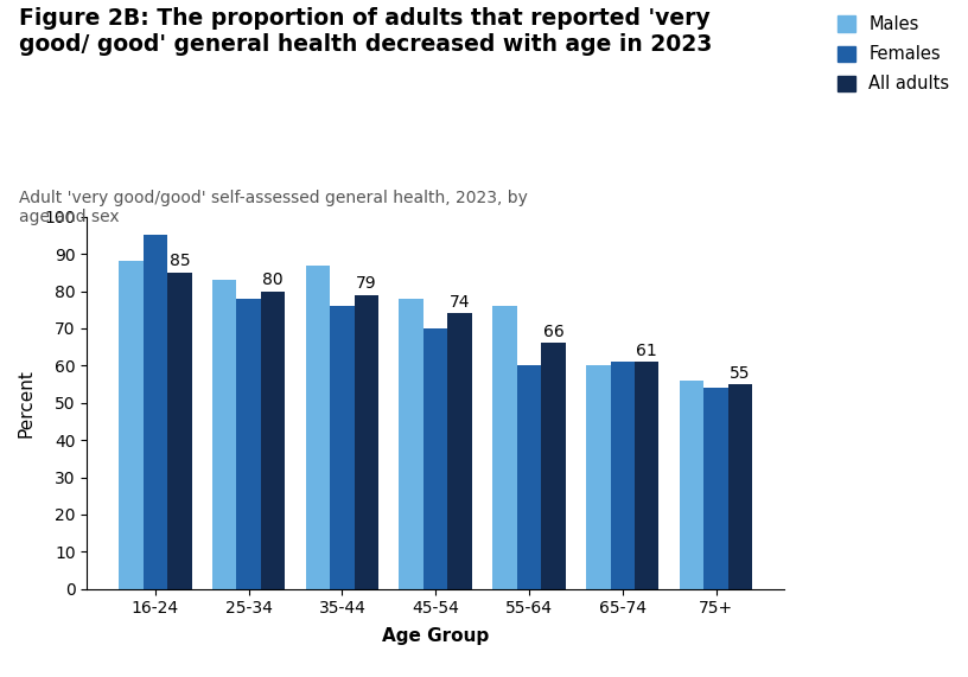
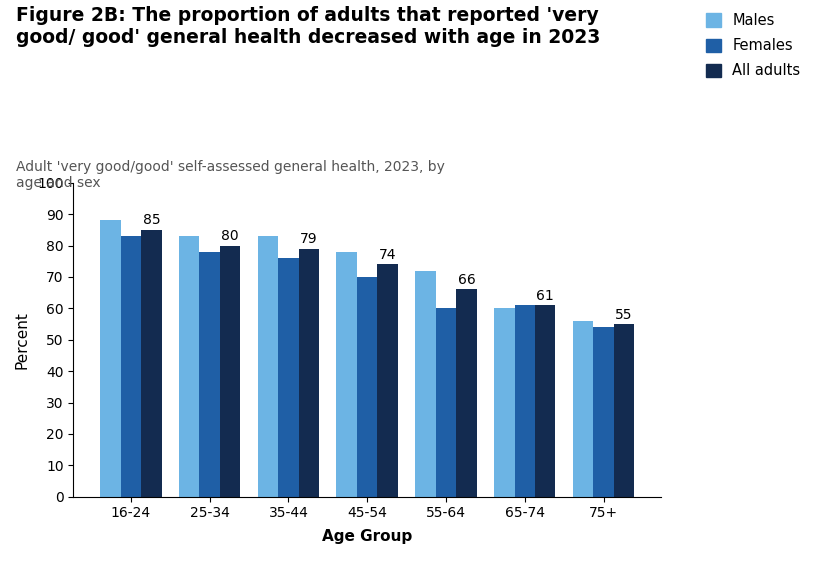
Females/16-24: 95 -> 83
Males/35-44: 87 -> 83
Males/55-64: 76 -> 72
